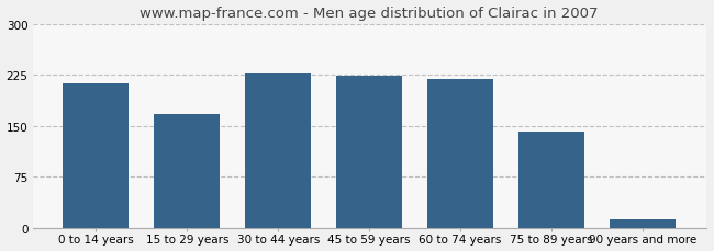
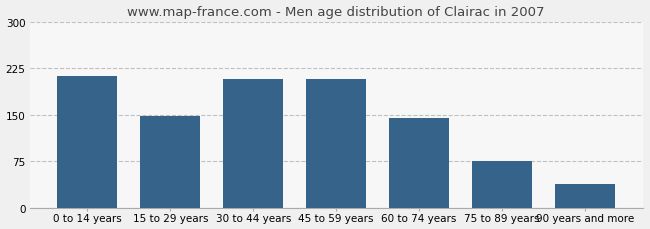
15 to 29 years: 168 -> 148
30 to 44 years: 227 -> 208
45 to 59 years: 224 -> 208
60 to 74 years: 219 -> 144
75 to 89 years: 142 -> 76
90 years and more: 12 -> 38
